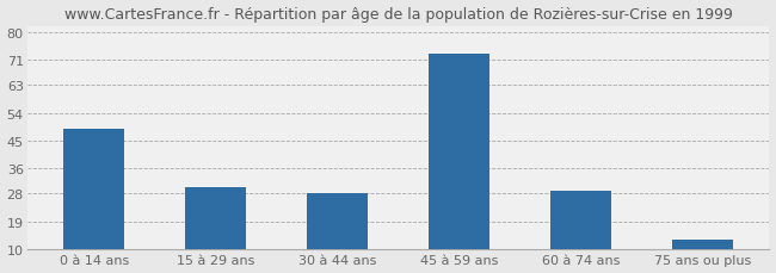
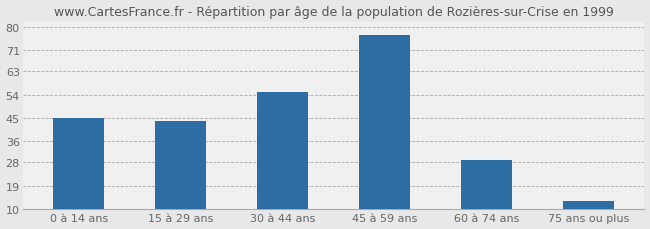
0 à 14 ans: 49 -> 45
15 à 29 ans: 30 -> 44
30 à 44 ans: 28 -> 55
45 à 59 ans: 73 -> 77
